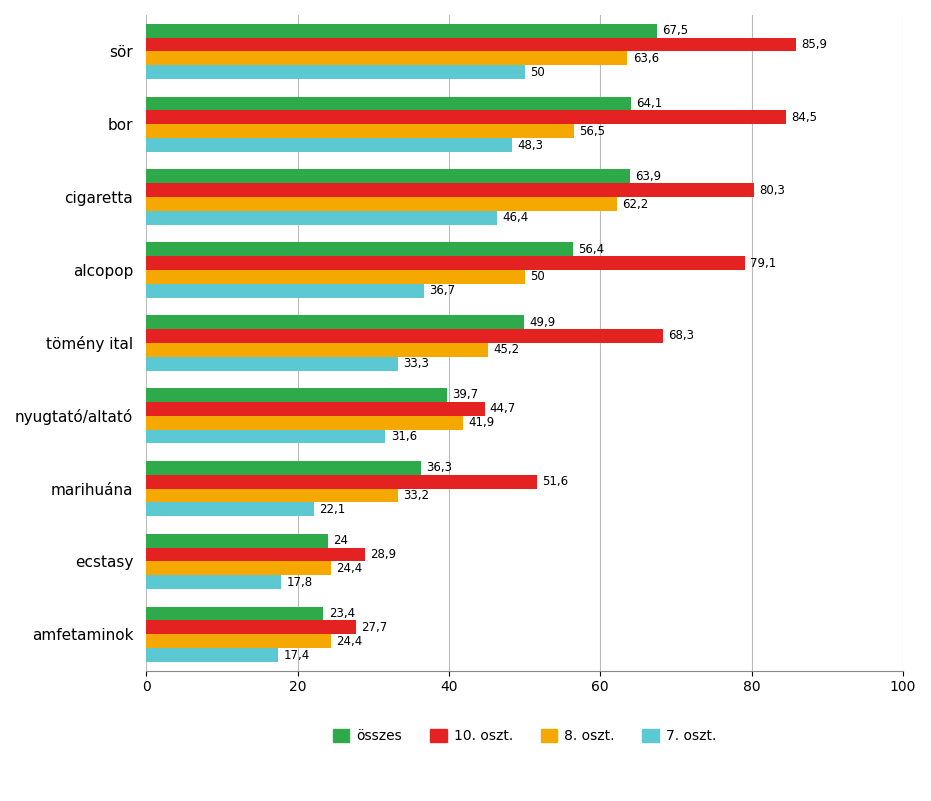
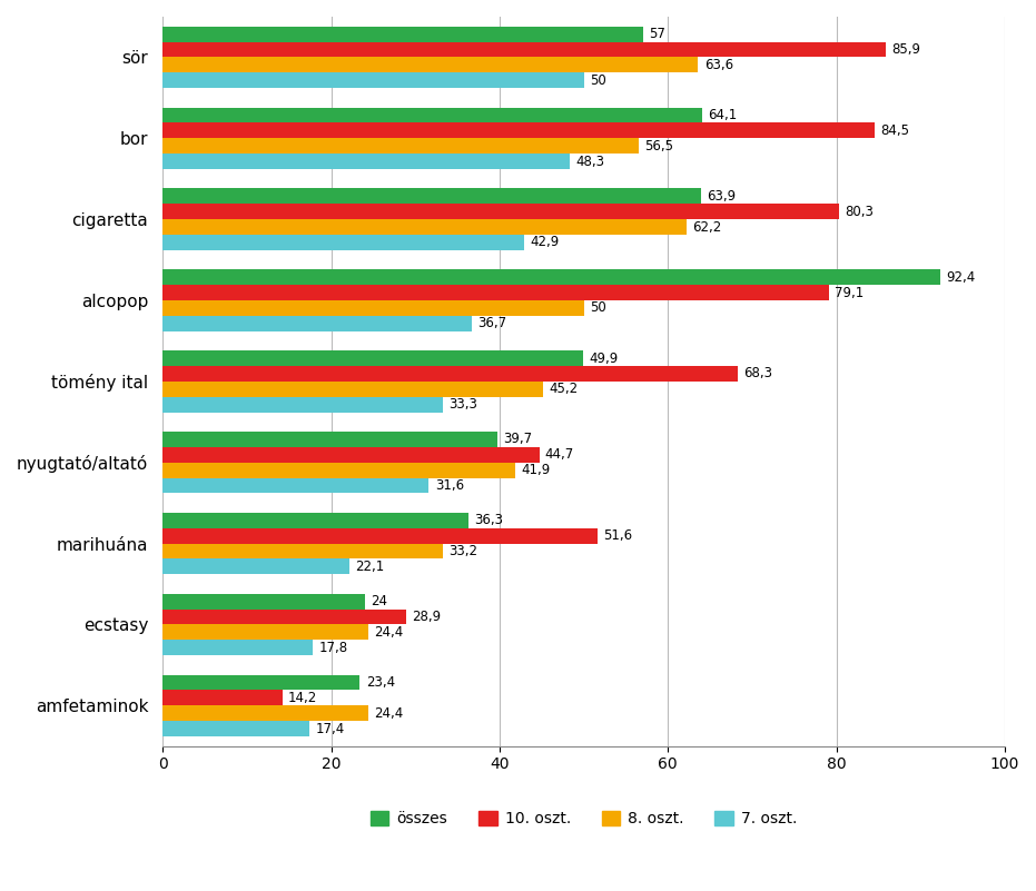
összes/sör: 67,5 -> 57
7. oszt./cigaretta: 46,4 -> 42,9
összes/alcopop: 56,4 -> 92,4
10. oszt./amfetaminok: 27,7 -> 14,2
